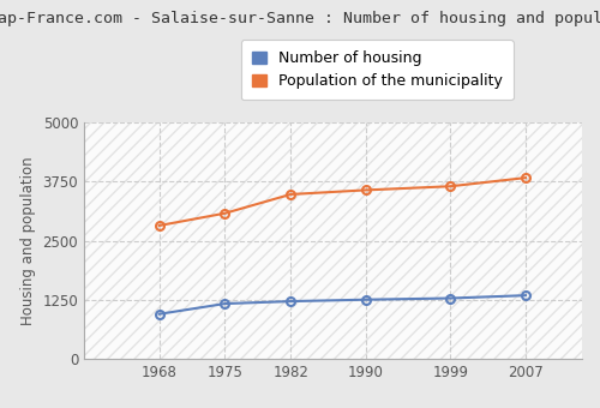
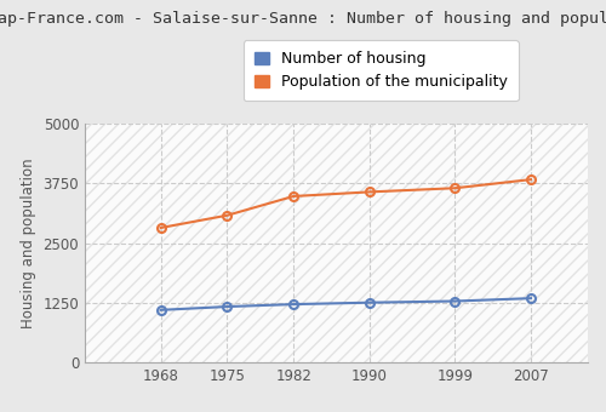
Number of housing/1968: 950 -> 1100
